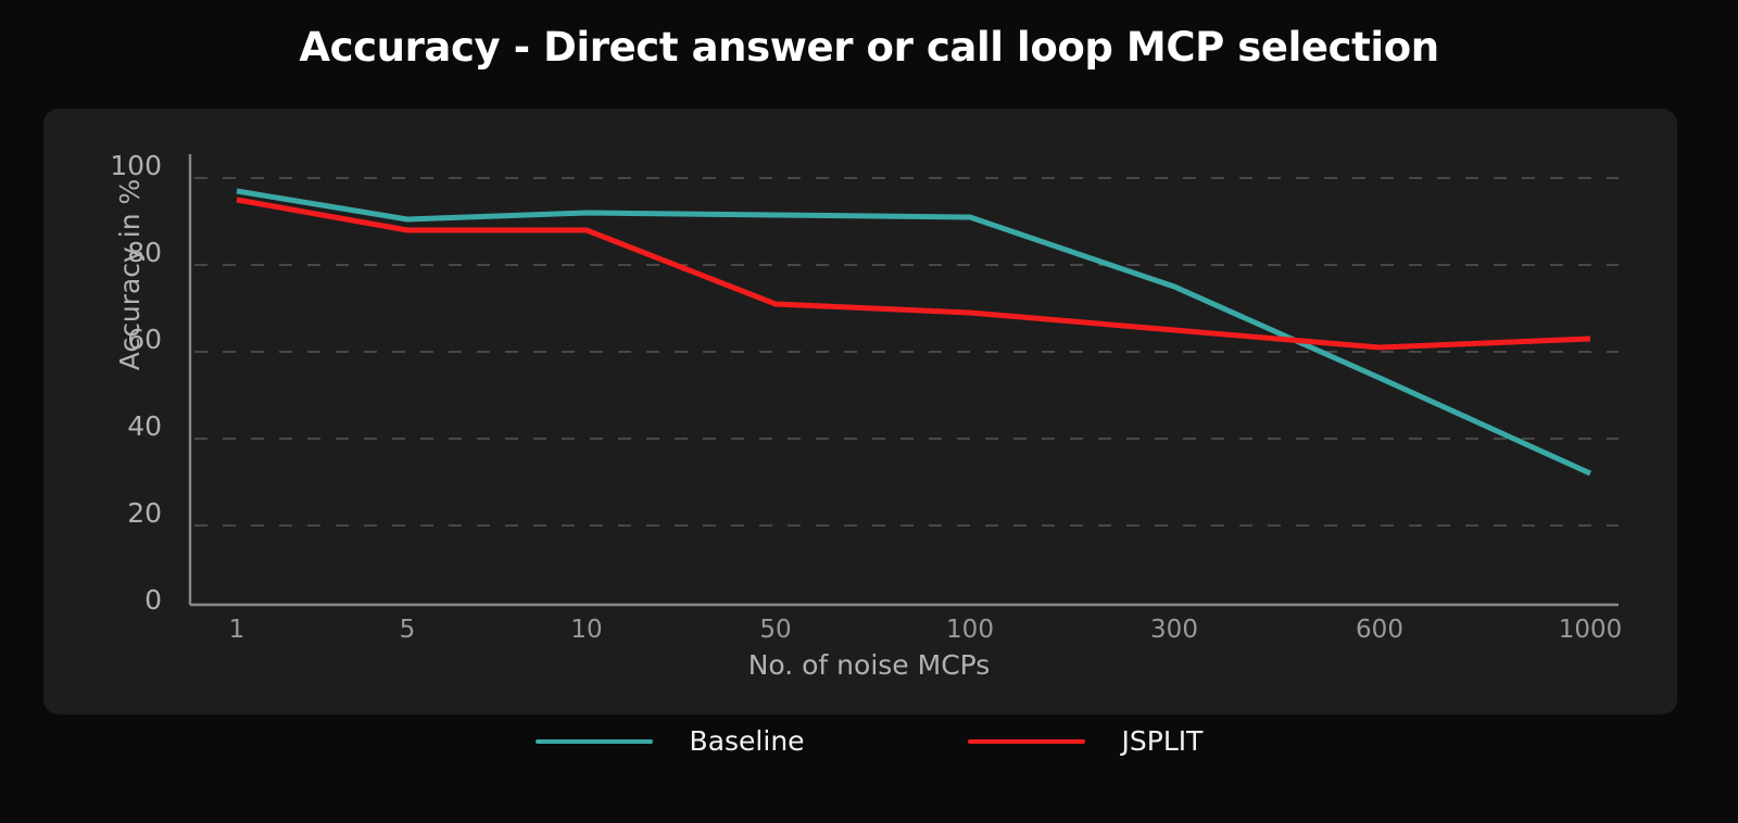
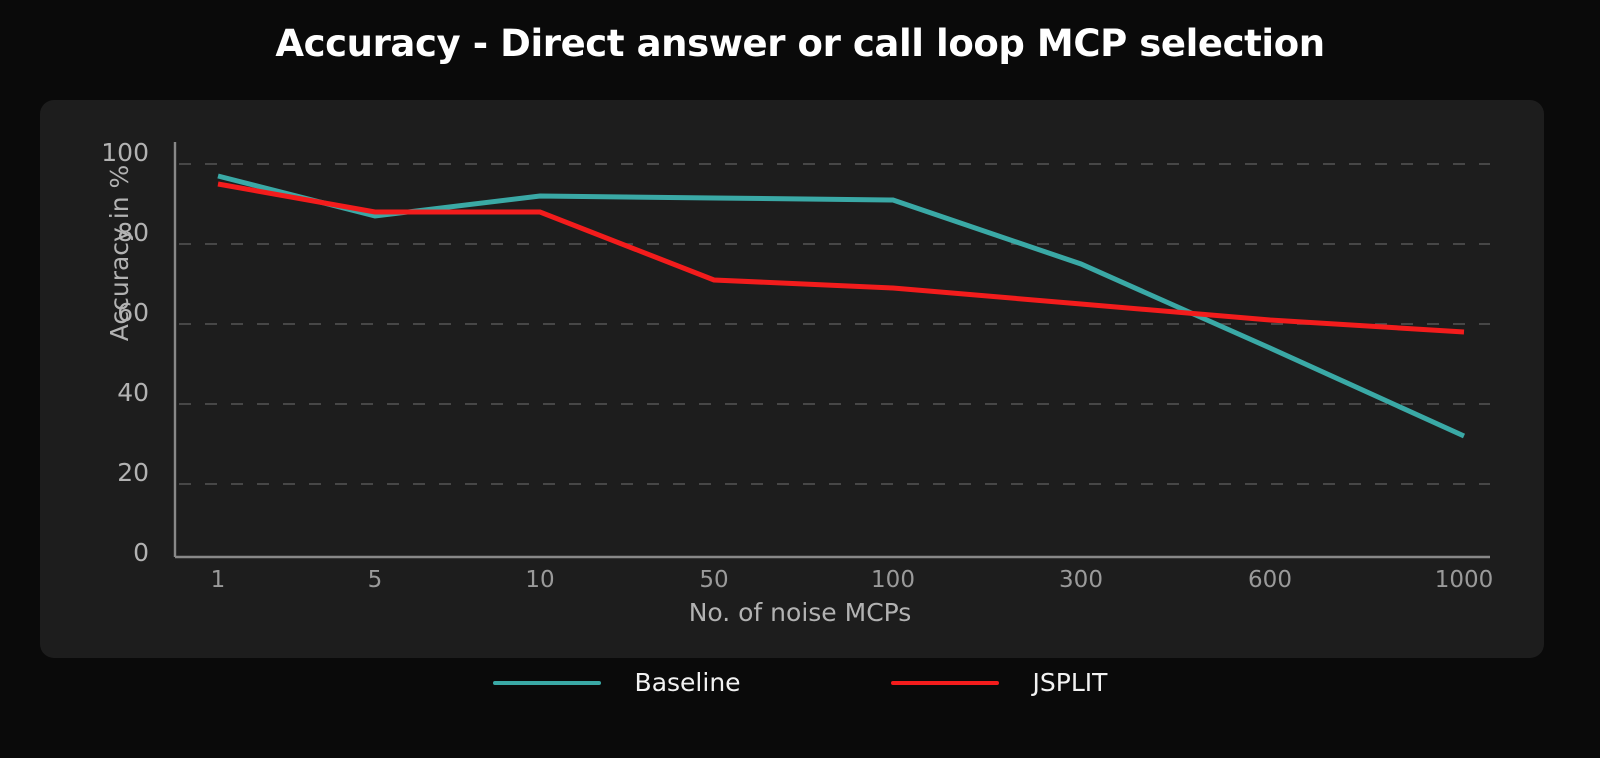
Baseline/5: 90 -> 87
JSPLIT/1000: 63 -> 58
